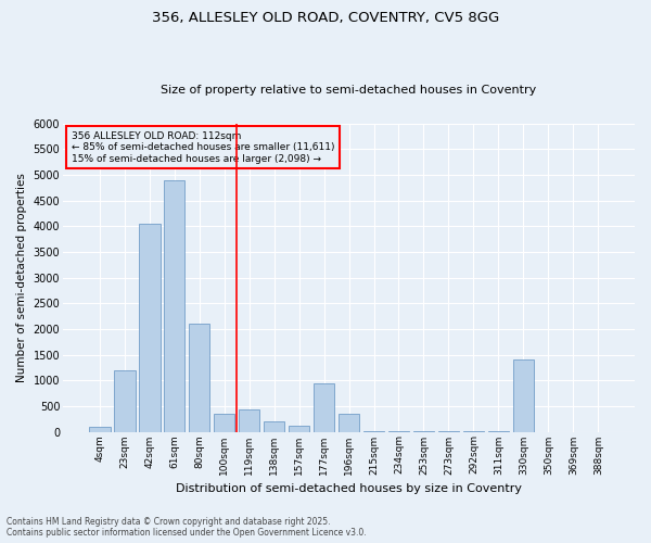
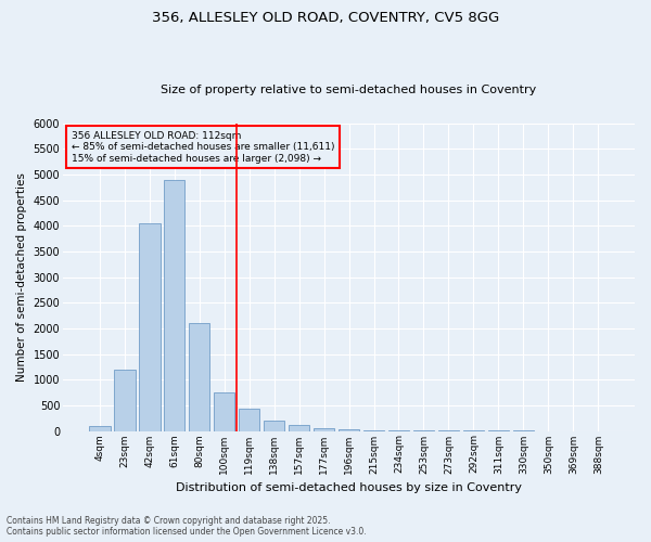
100sqm: 350 -> 750
177sqm: 950 -> 50
196sqm: 350 -> 20
330sqm: 1400 -> 0
